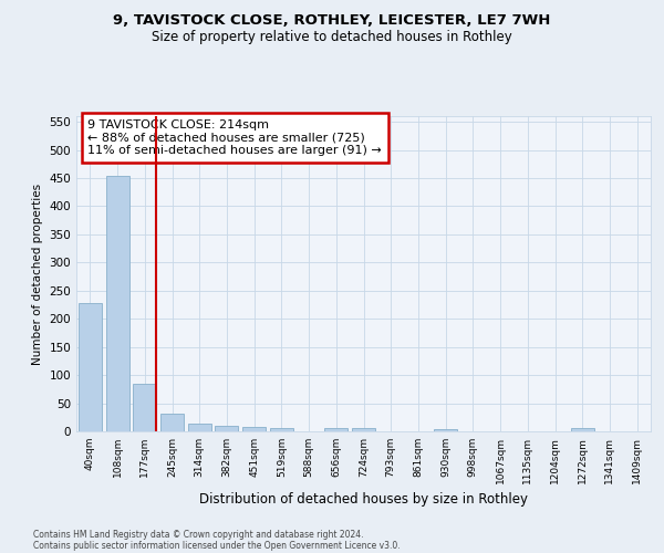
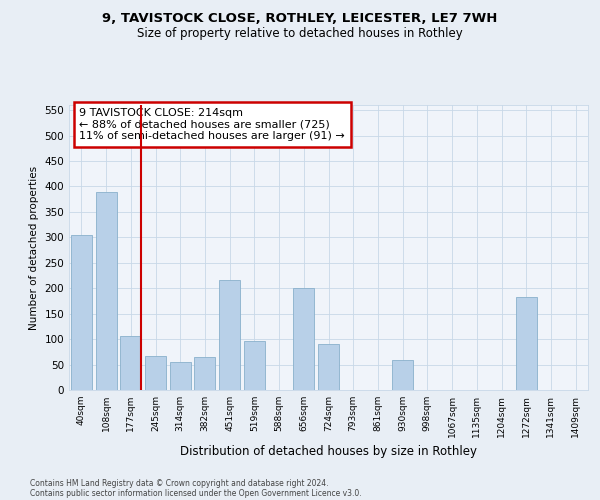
40sqm: 228 -> 304
108sqm: 453 -> 390
177sqm: 85 -> 106
245sqm: 32 -> 66
314sqm: 13 -> 56
382sqm: 10 -> 64
451sqm: 7 -> 216
519sqm: 5 -> 96
656sqm: 5 -> 200
724sqm: 5 -> 90
930sqm: 4 -> 58
1272sqm: 5 -> 182
